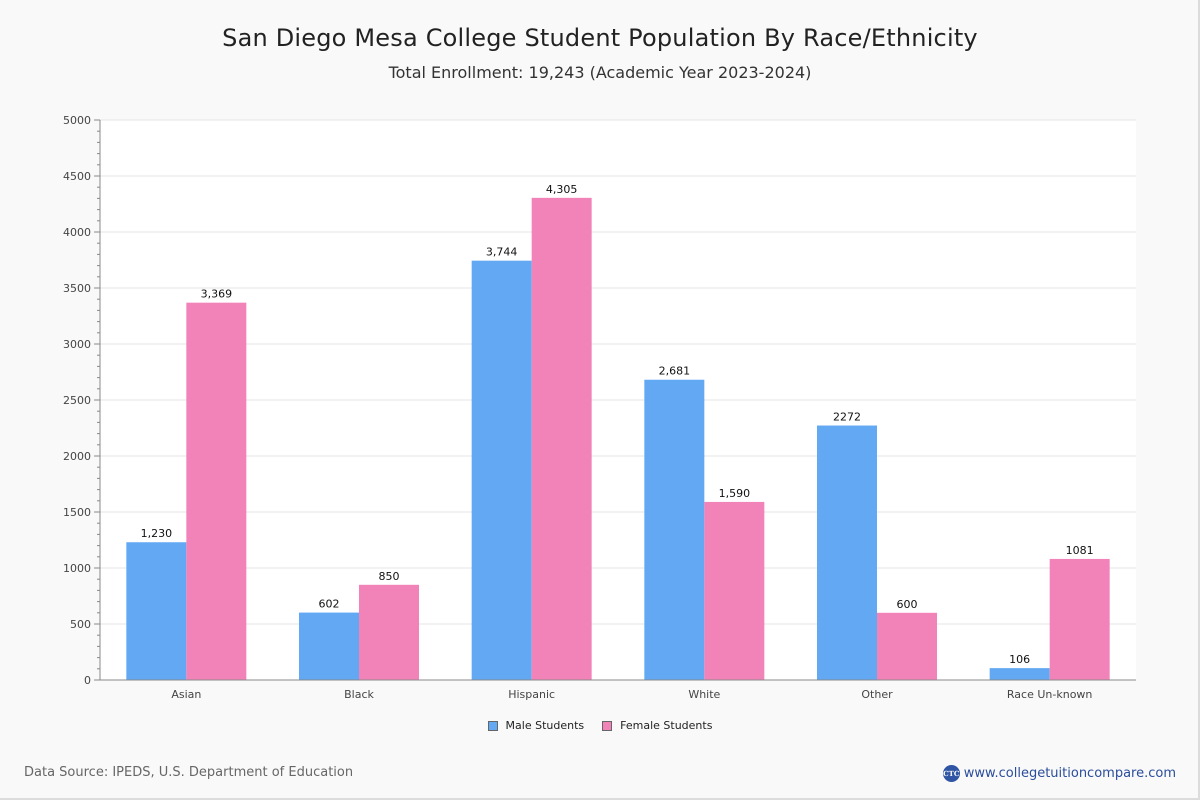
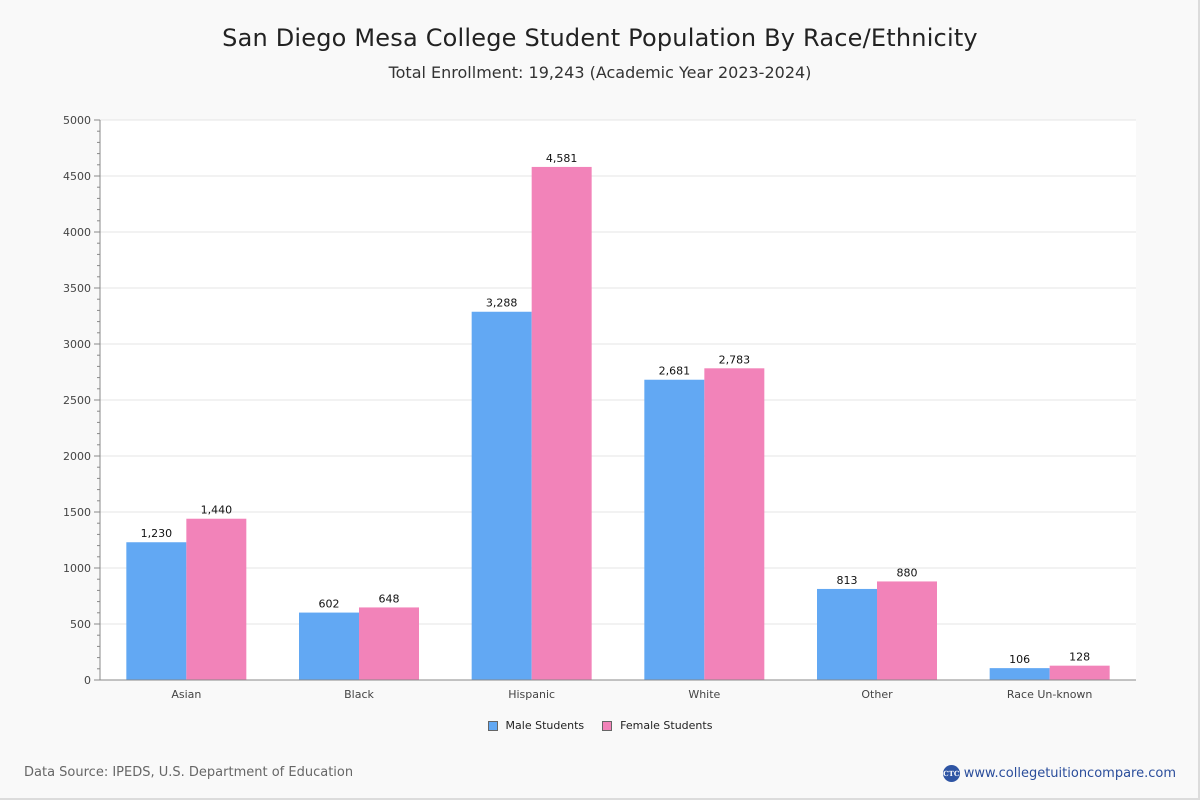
Female Students/Asian: 3,369 -> 1,440
Female Students/Black: 850 -> 648
Male Students/Hispanic: 3,744 -> 3,288
Female Students/Hispanic: 4,305 -> 4,581
Female Students/White: 1,590 -> 2,783
Male Students/Other: 2272 -> 813
Female Students/Other: 600 -> 880
Female Students/Race Un-known: 1081 -> 128
